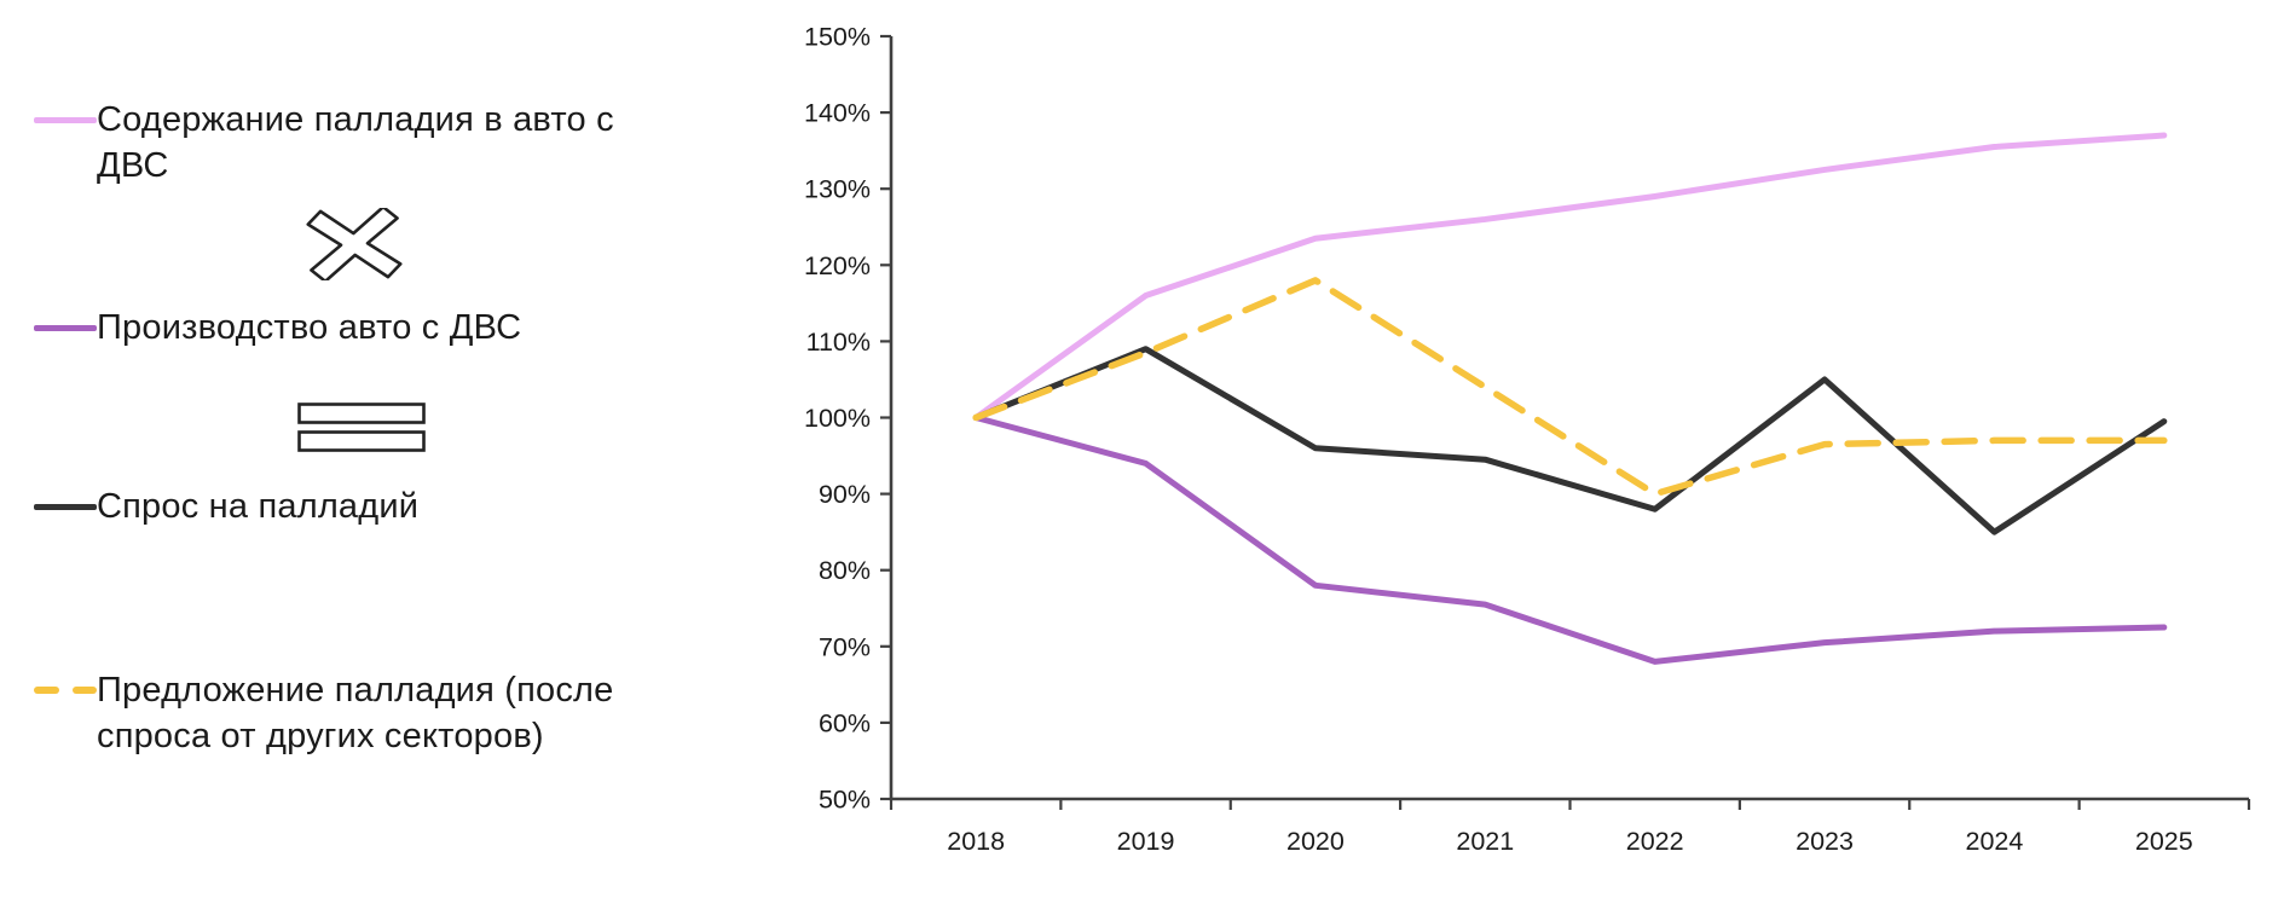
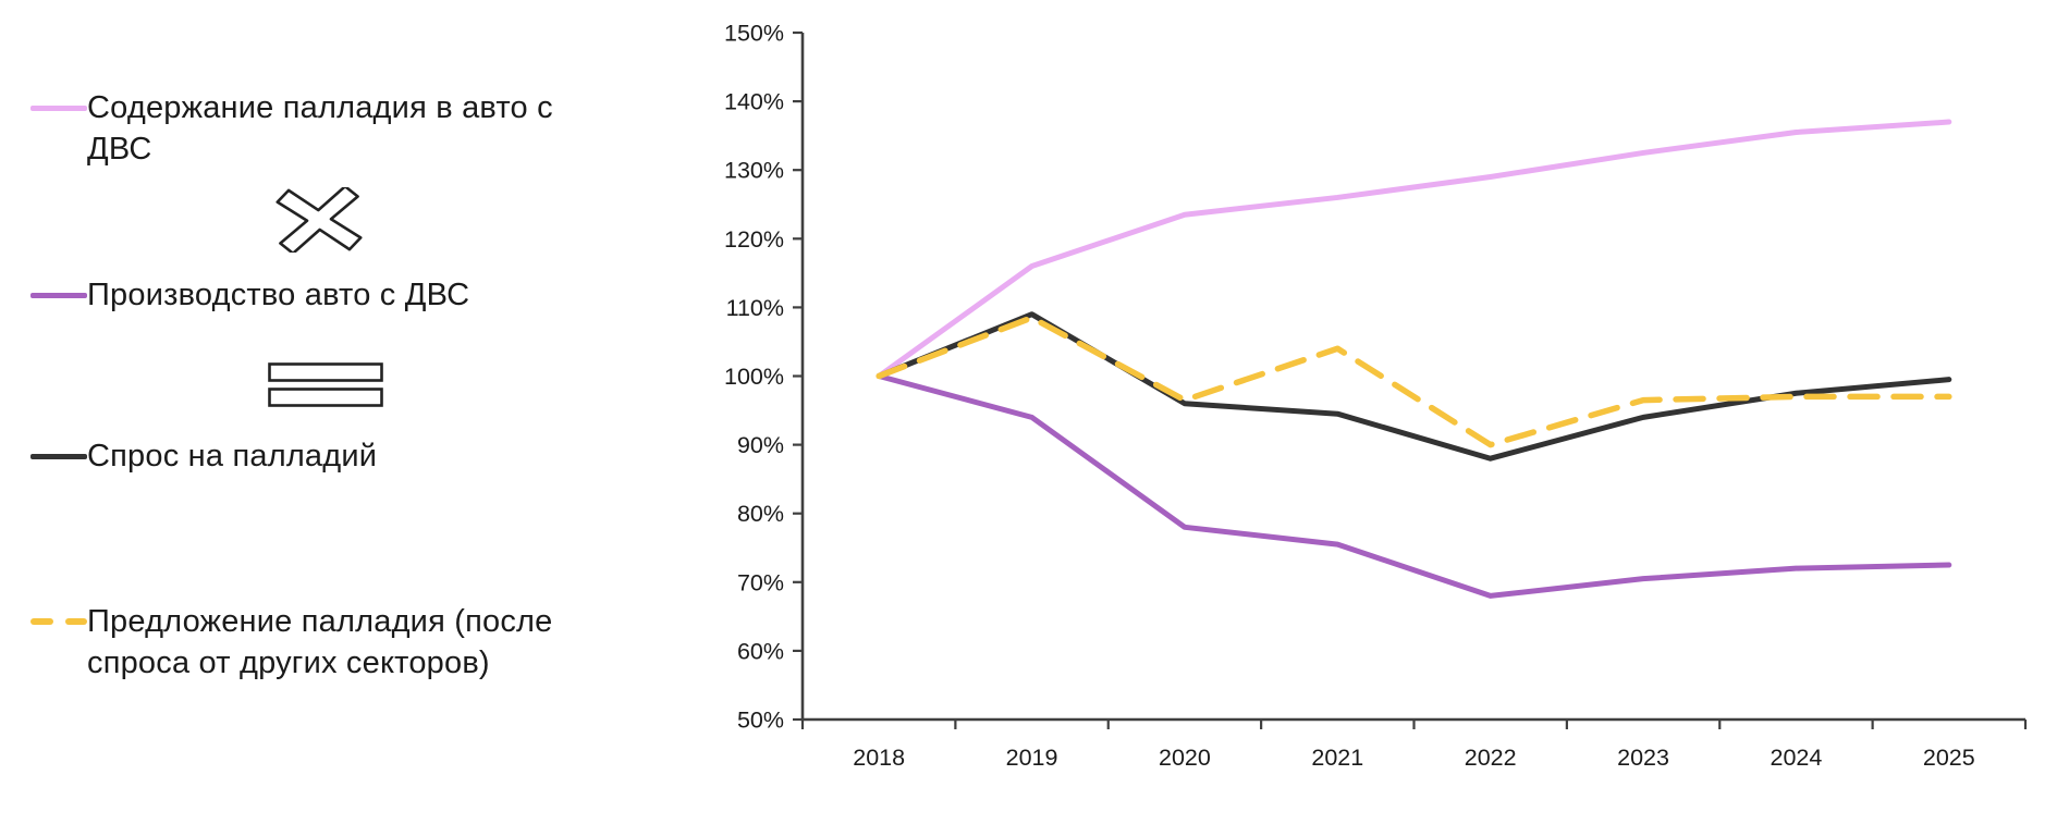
Предложение палладия (после спроса от других секторов)/2020: 118% -> 96%
Спрос на палладий/2023: 105% -> 94%
Спрос на палладий/2024: 85% -> 98%
